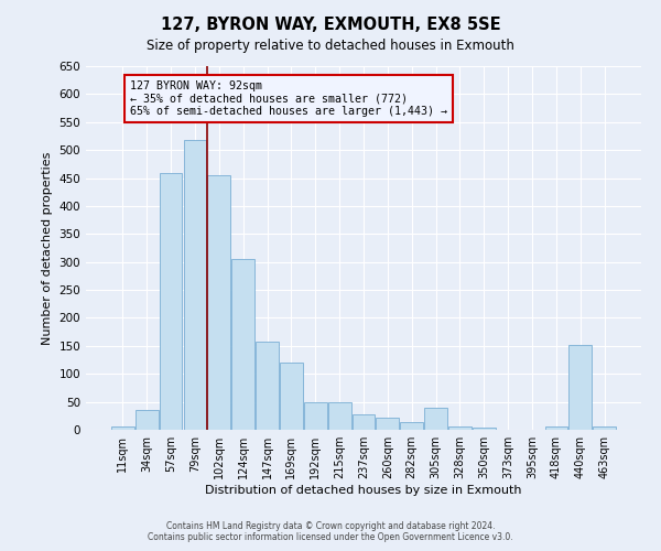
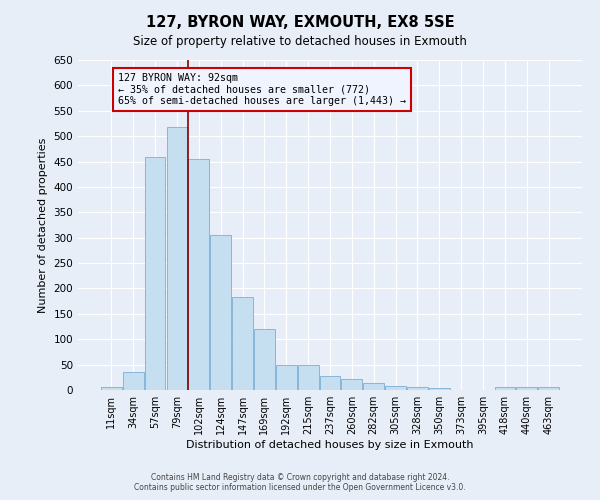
147sqm: 158 -> 183
305sqm: 40 -> 8
440sqm: 152 -> 5
